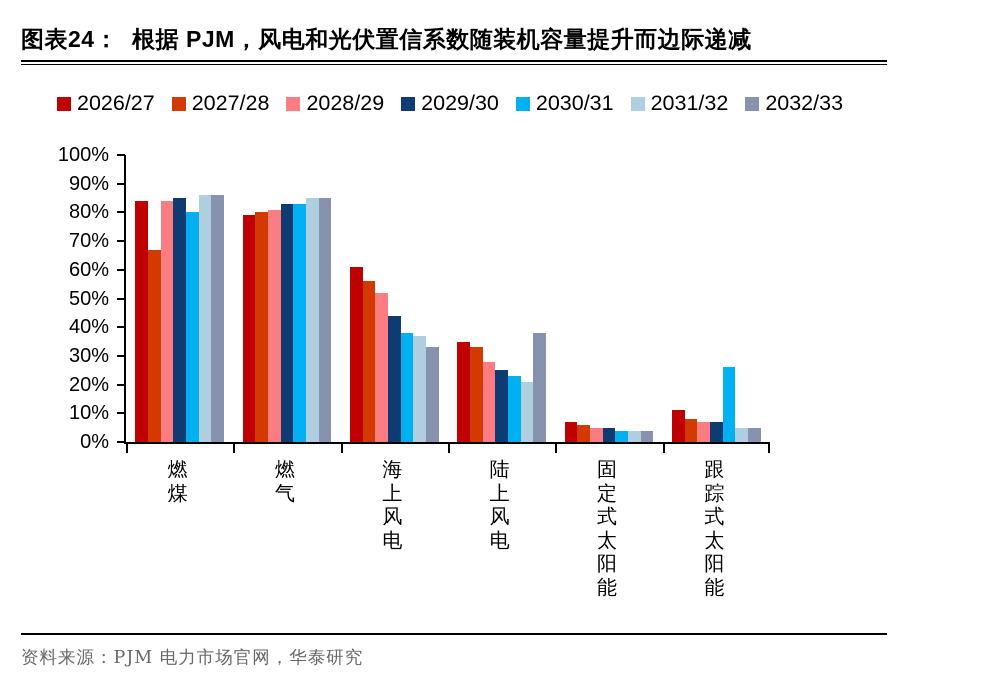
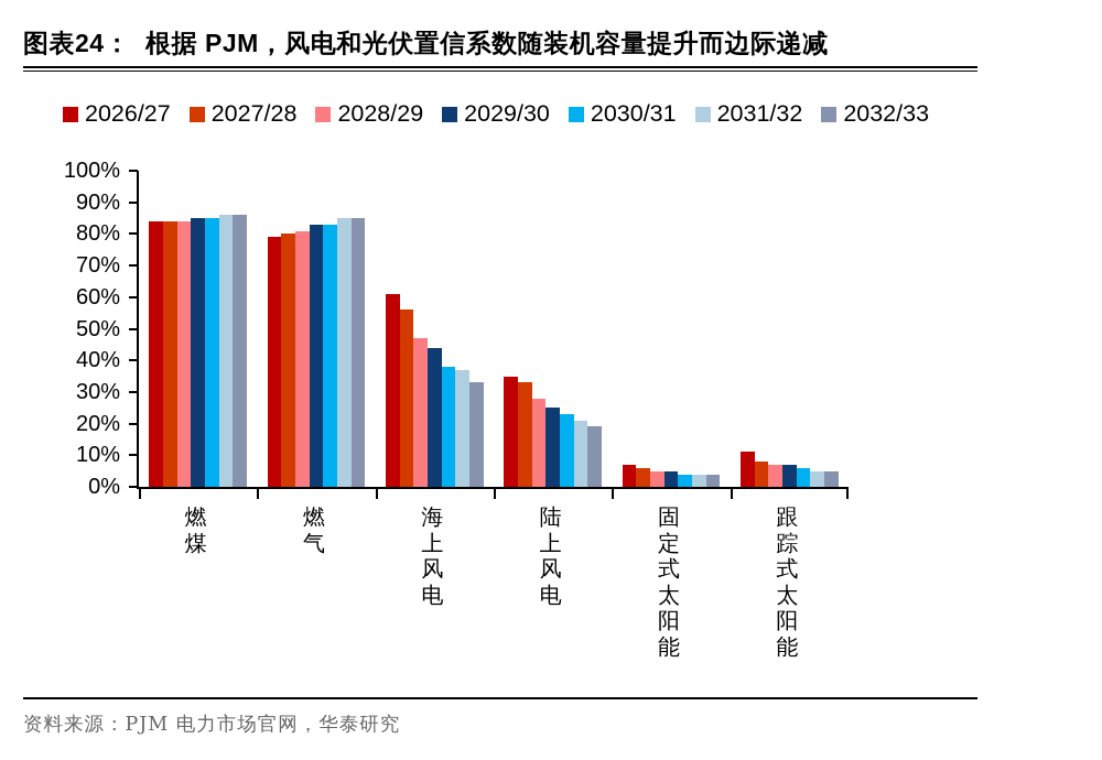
2027/28/燃煤: 67% -> 84%
2030/31/燃煤: 80% -> 85%
2028/29/海上风电: 52% -> 47%
2032/33/陆上风电: 38% -> 19%
2030/31/跟踪式太阳能: 26% -> 6%
